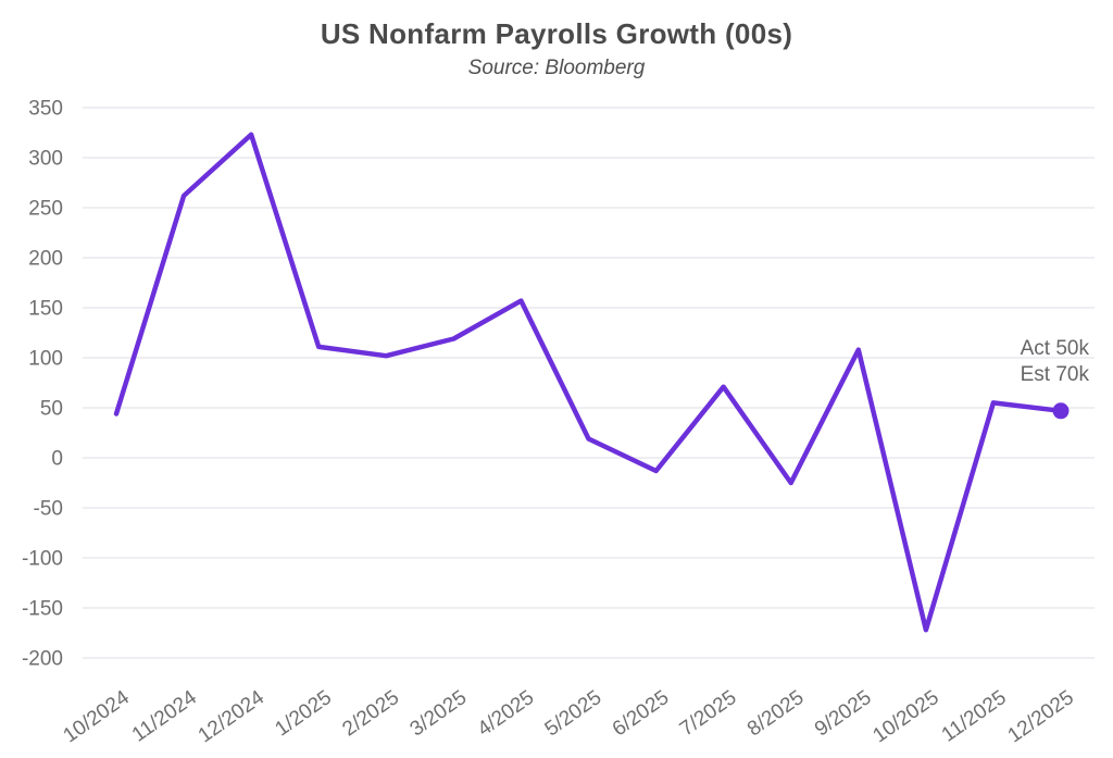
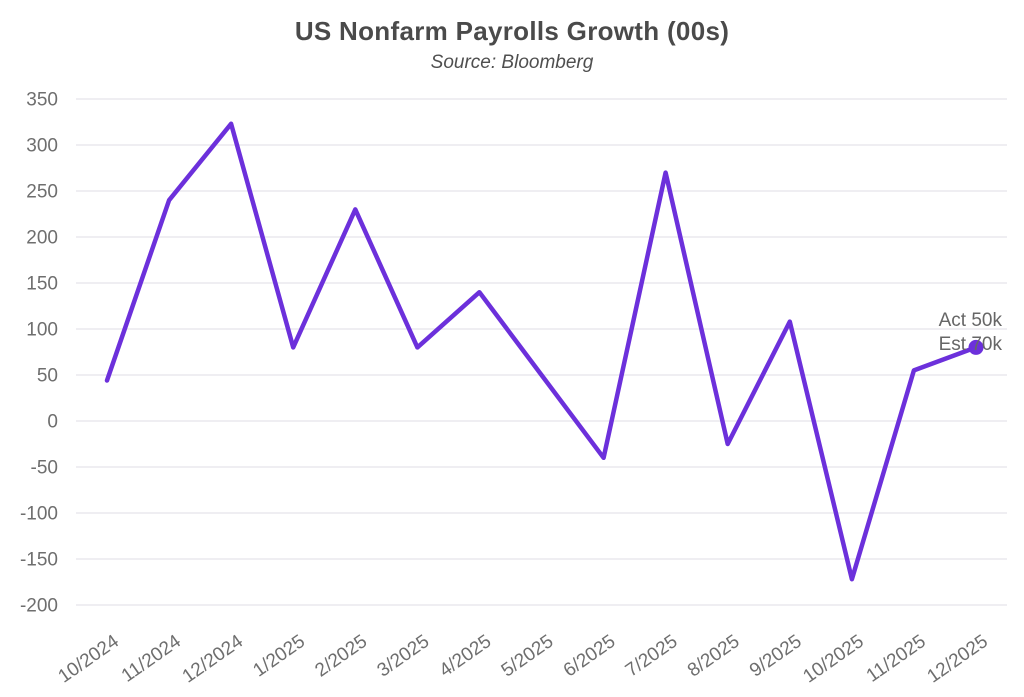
11/2024: 260 -> 240
1/2025: 110 -> 80
2/2025: 100 -> 230
3/2025: 120 -> 80
4/2025: 160 -> 140
5/2025: 20 -> 50
6/2025: -10 -> -40
7/2025: 70 -> 270
12/2025: 50 -> 80
